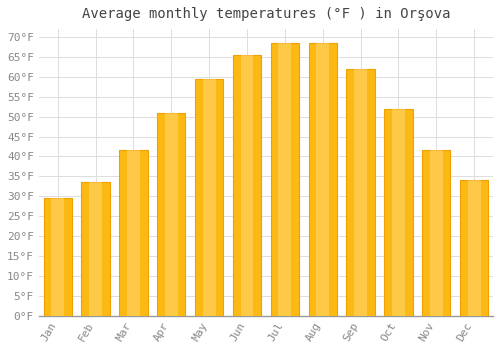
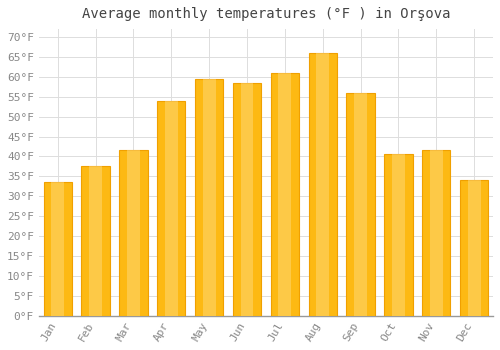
Jan: 29.5°F -> 33.5°F
Feb: 33.5°F -> 37.5°F
Apr: 51.0°F -> 54.0°F
Jun: 65.5°F -> 58.5°F
Jul: 68.5°F -> 61.0°F
Aug: 68.5°F -> 66.0°F
Sep: 62.0°F -> 56.0°F
Oct: 52.0°F -> 40.5°F
